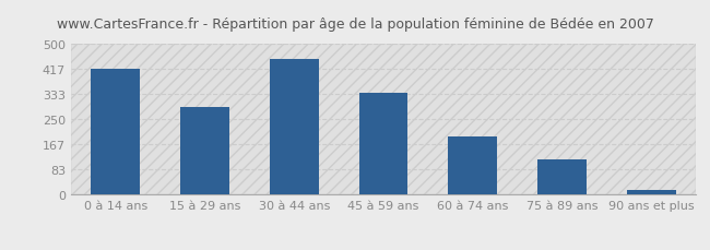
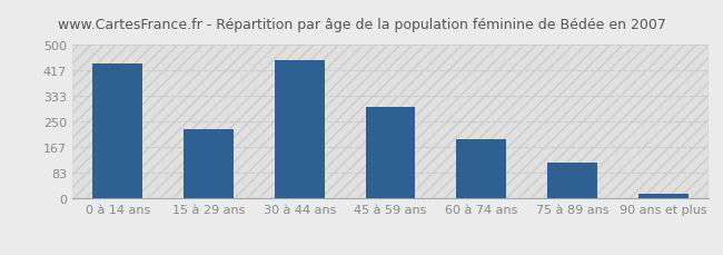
0 à 14 ans: 417 -> 440
15 à 29 ans: 293 -> 225
45 à 59 ans: 338 -> 300
